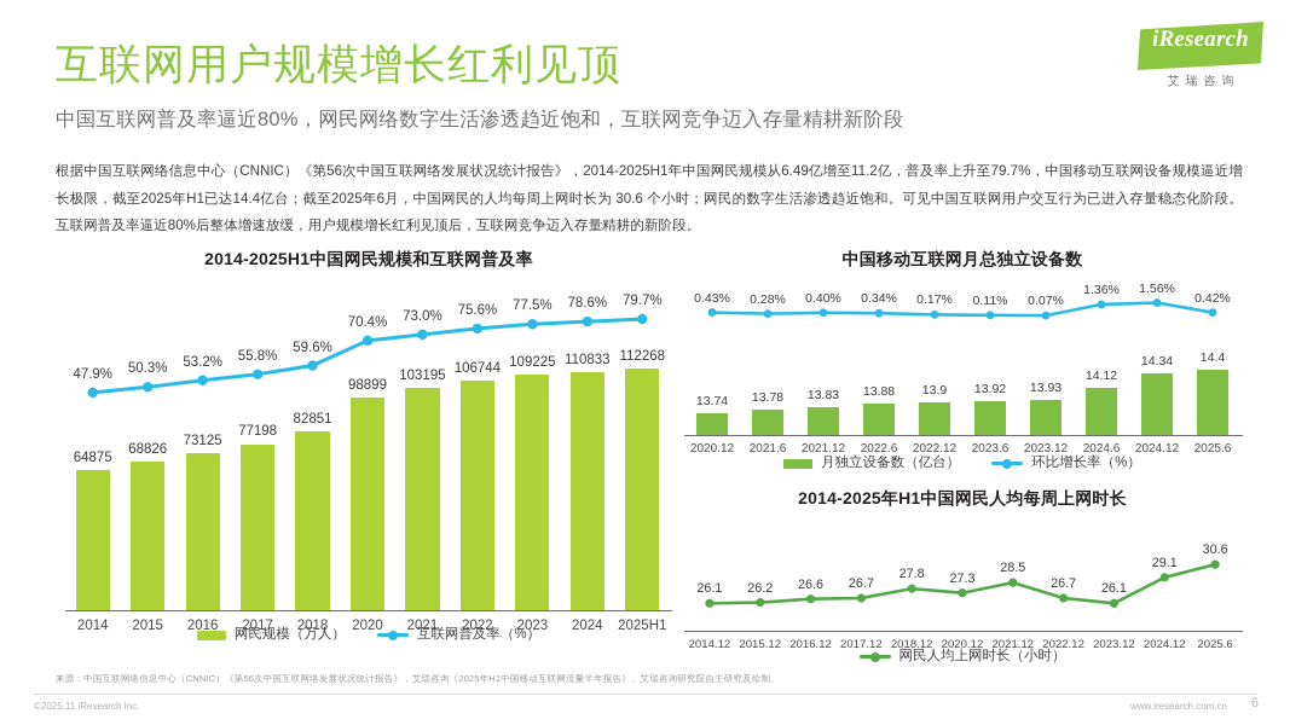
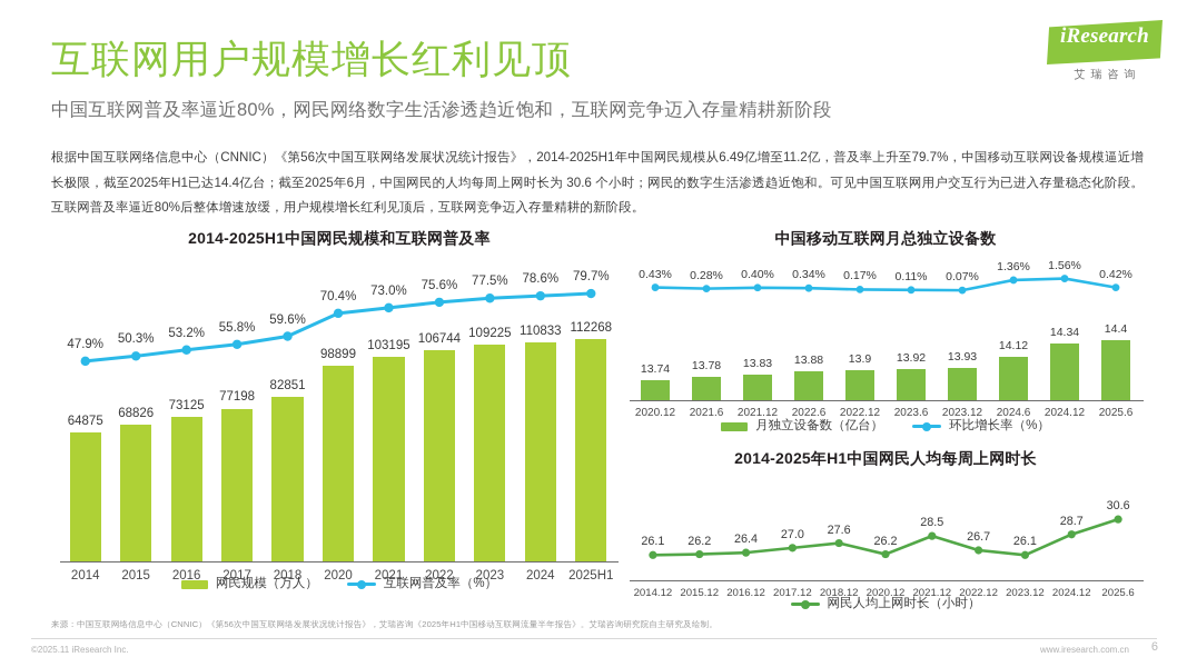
2014-2025年H1中国网民人均每周上网时长/2016.12: 26.6 -> 26.4
2014-2025年H1中国网民人均每周上网时长/2017.12: 26.7 -> 27.0
2014-2025年H1中国网民人均每周上网时长/2018.12: 27.8 -> 27.6
2014-2025年H1中国网民人均每周上网时长/2020.12: 27.3 -> 26.2
2014-2025年H1中国网民人均每周上网时长/2024.12: 29.1 -> 28.7
